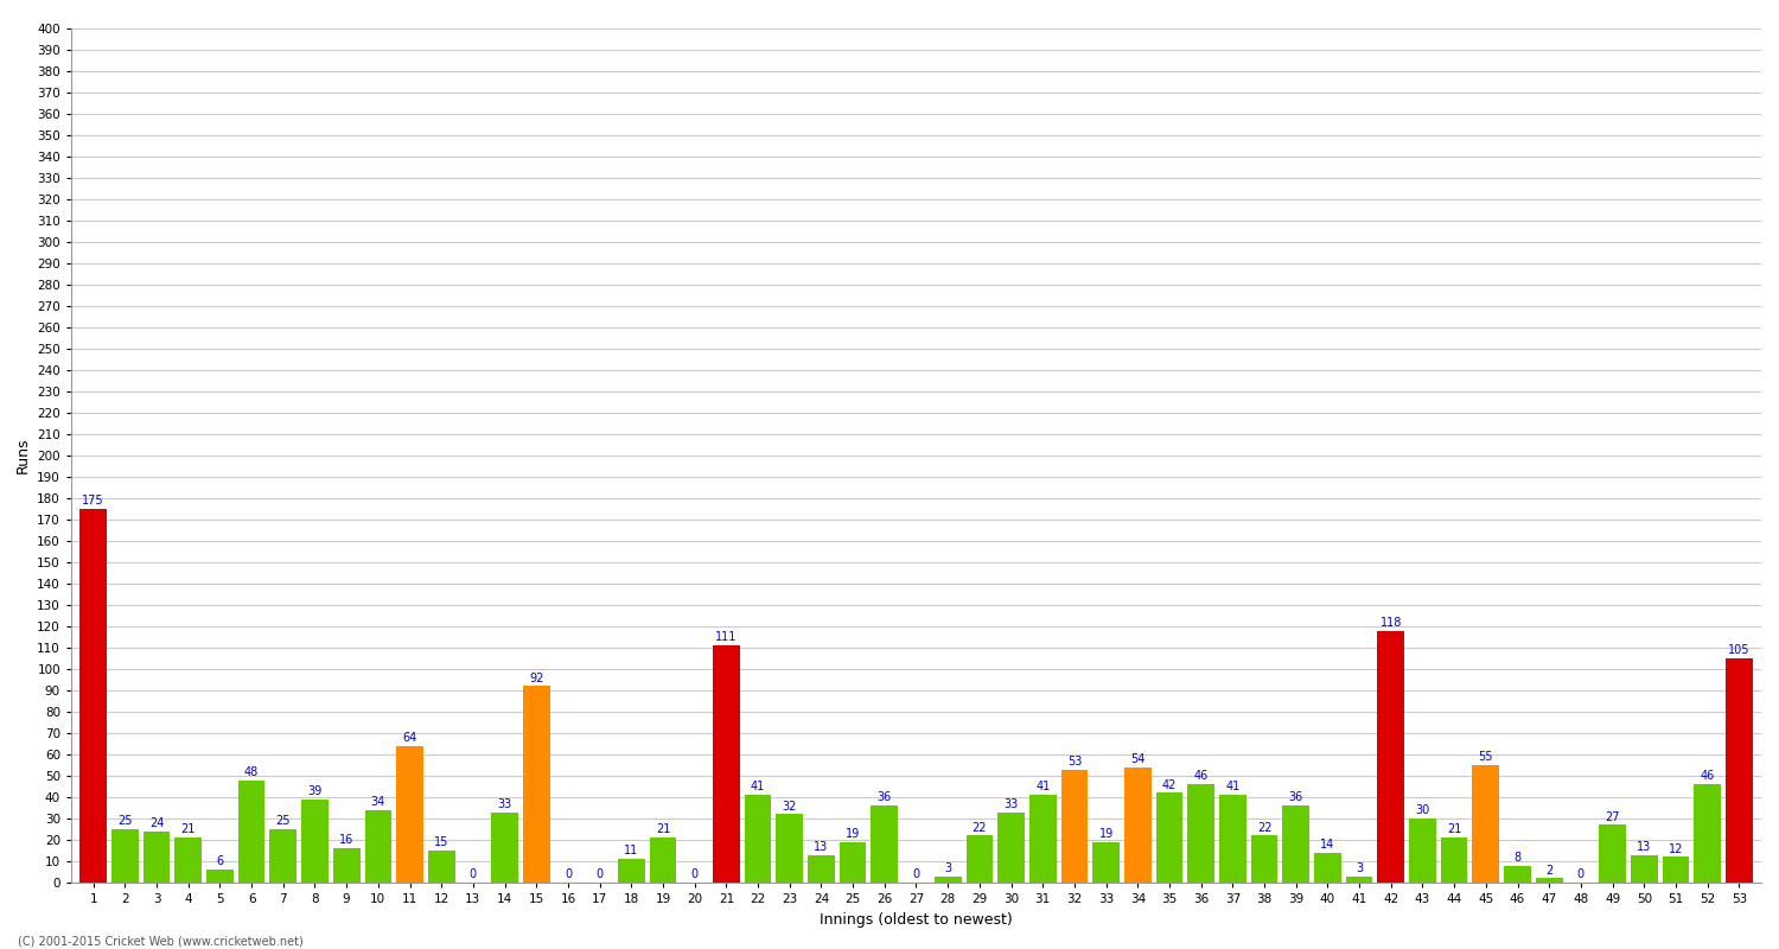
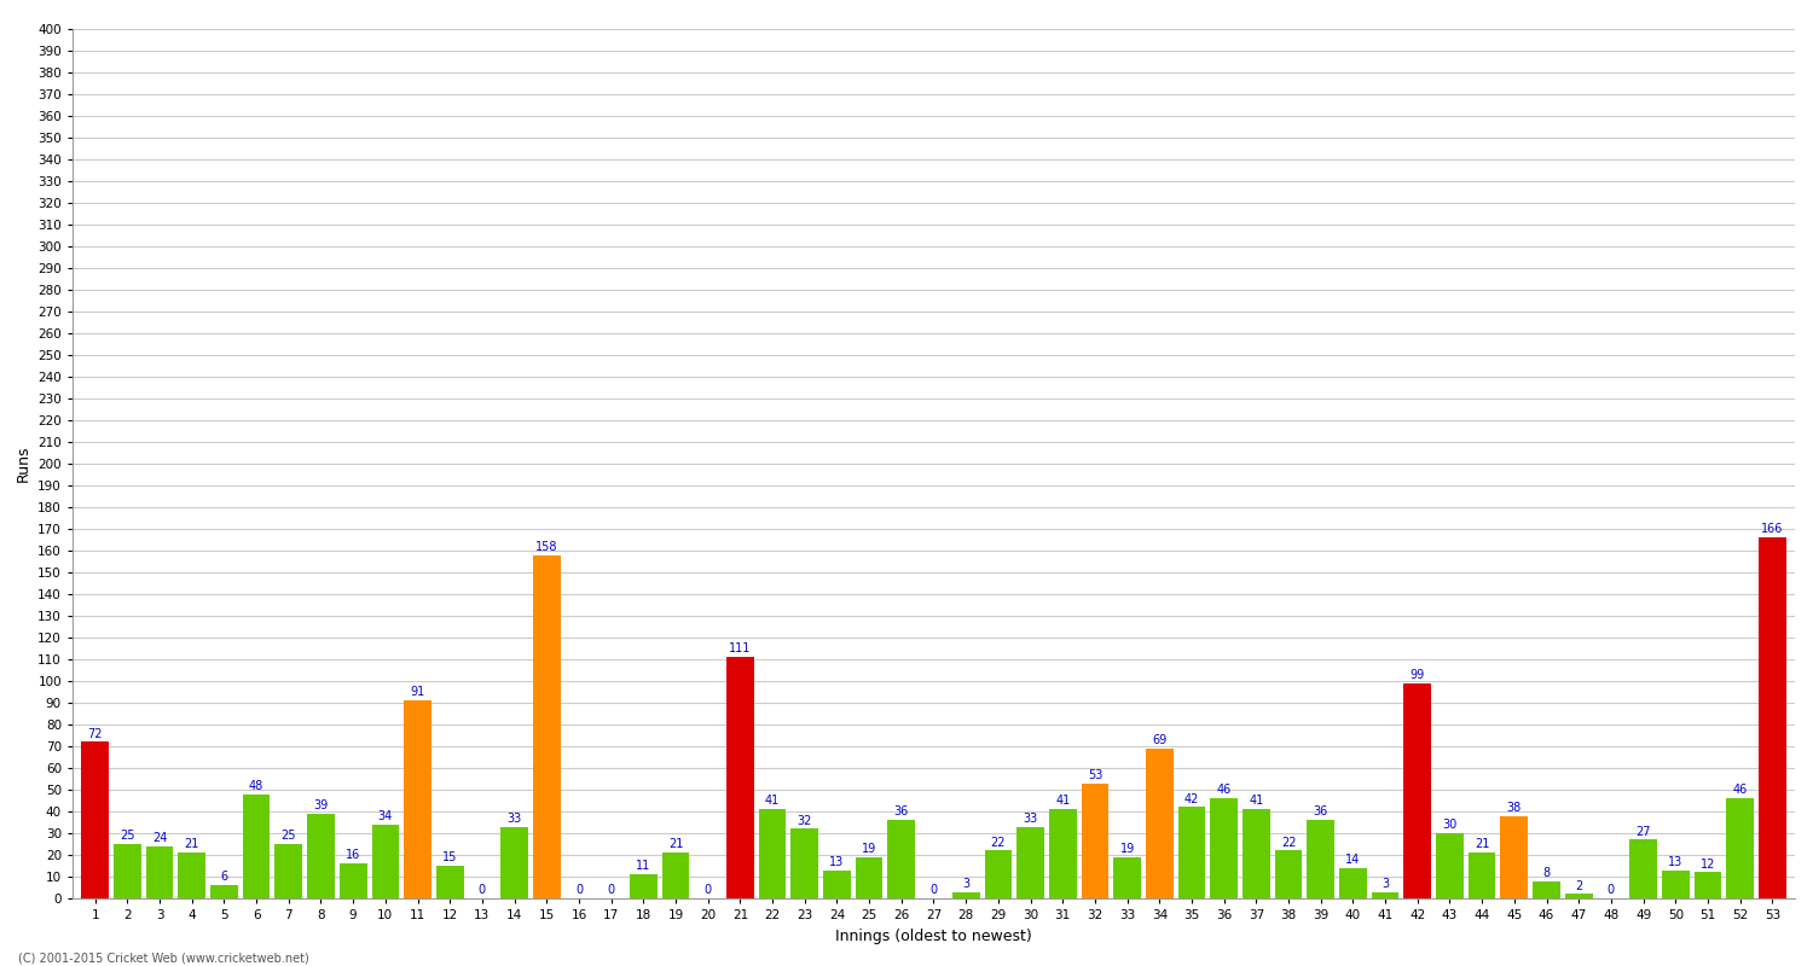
1: 175 -> 72
11: 64 -> 91
15: 92 -> 158
34: 54 -> 69
42: 118 -> 99
45: 55 -> 38
53: 105 -> 166
